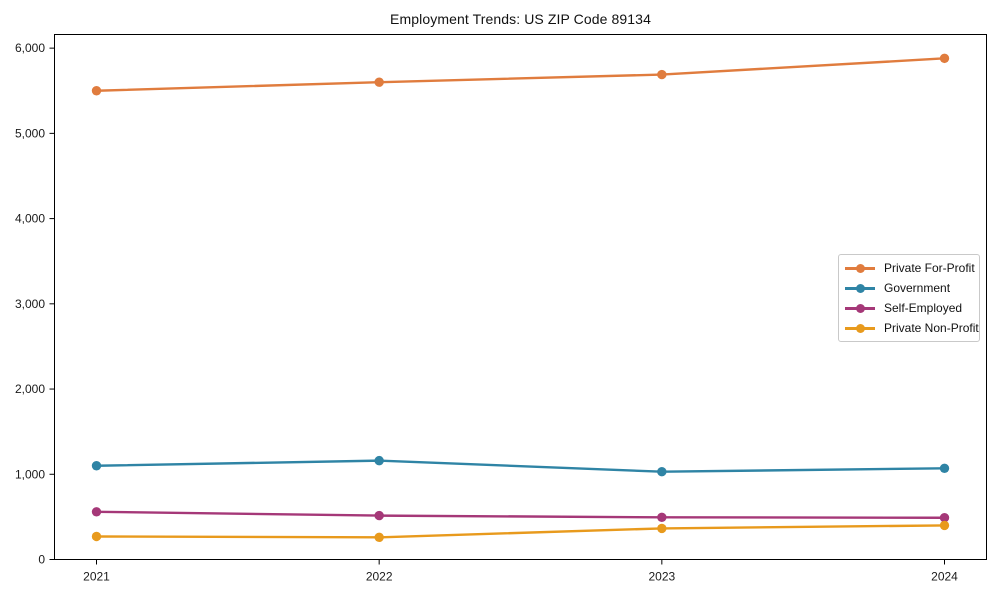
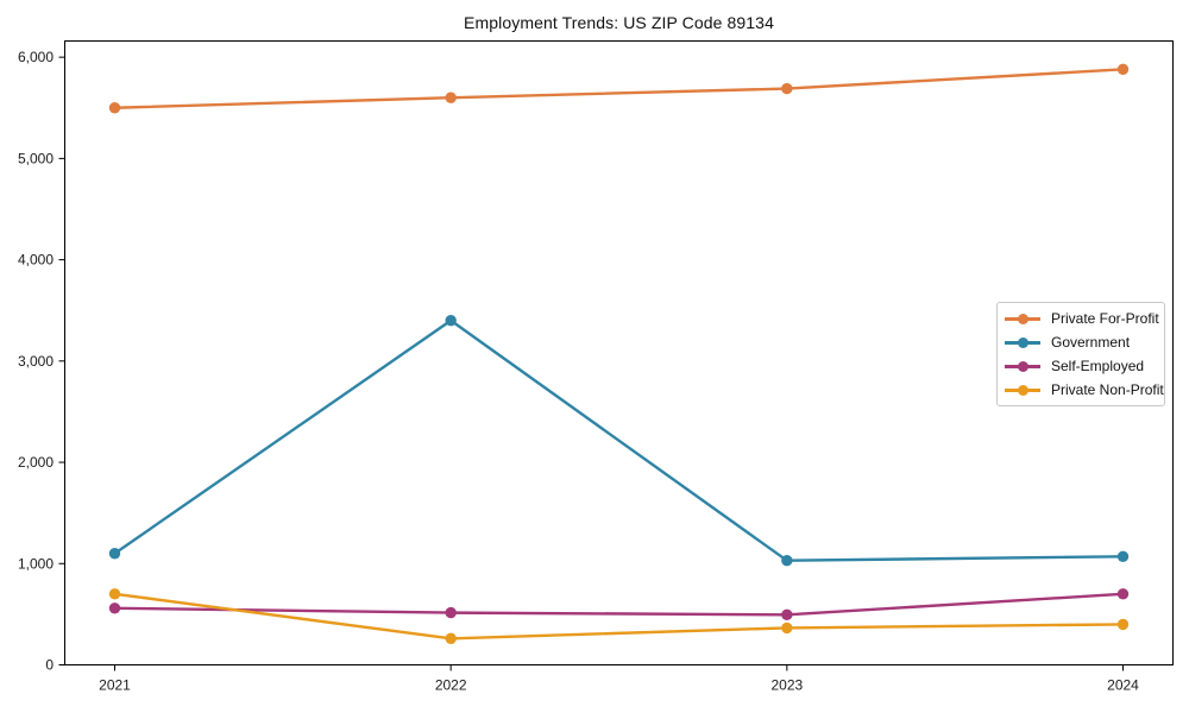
Private Non-Profit/2021: 300 -> 700
Government/2022: 1200 -> 3400
Self-Employed/2024: 500 -> 700
